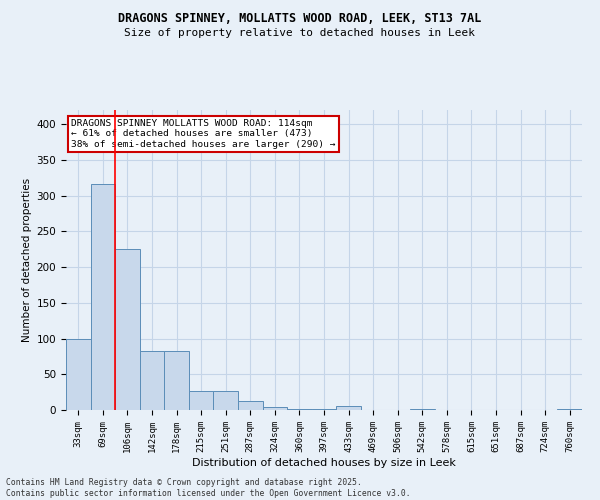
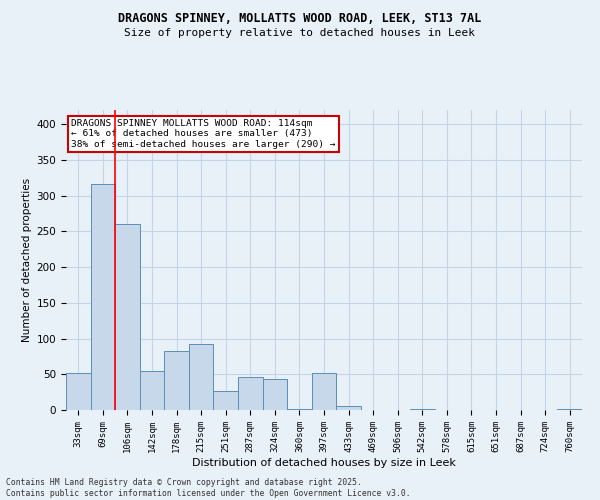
33sqm: 100 -> 52
106sqm: 225 -> 260
142sqm: 82 -> 54
215sqm: 27 -> 92
287sqm: 12 -> 46
324sqm: 4 -> 44
397sqm: 2 -> 52
